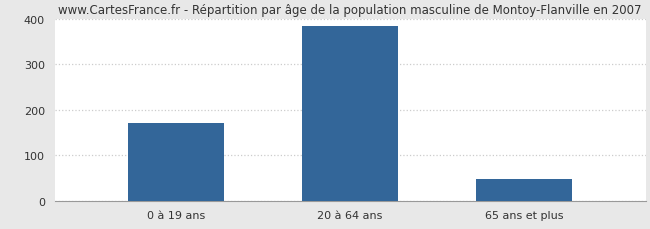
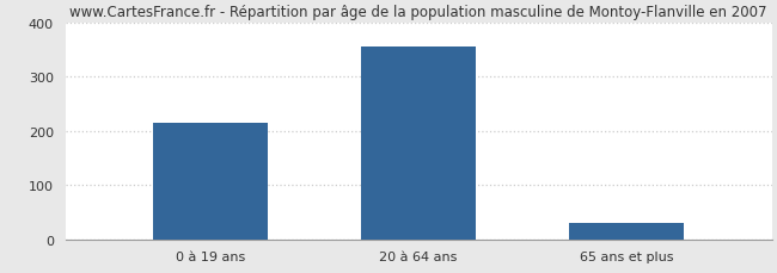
0 à 19 ans: 170 -> 215
20 à 64 ans: 385 -> 355
65 ans et plus: 47 -> 30
